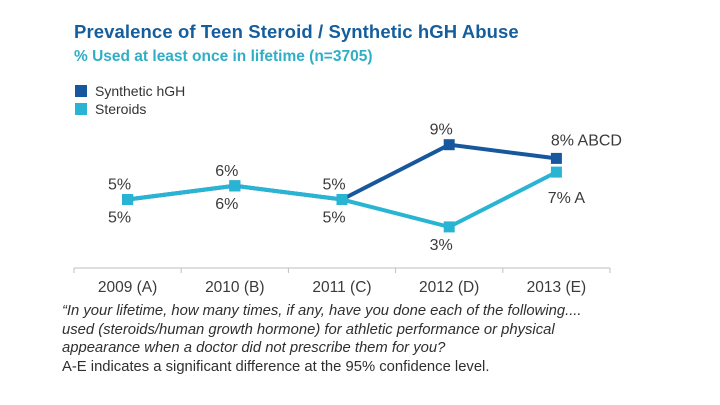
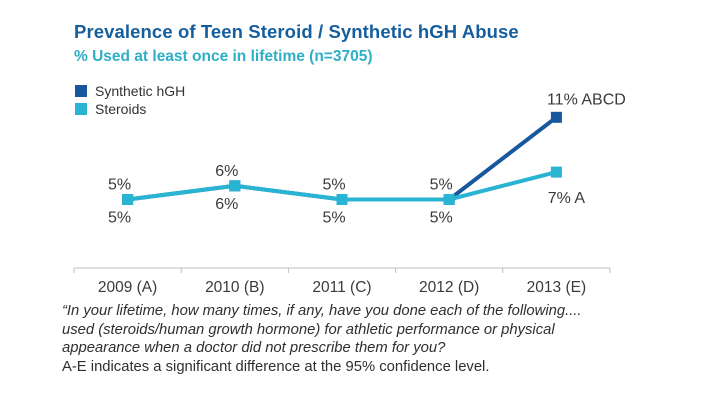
Synthetic hGH/2012 (D): 9% -> 5%
Steroids/2012 (D): 3% -> 5%
Synthetic hGH/2013 (E): 8% -> 11%
